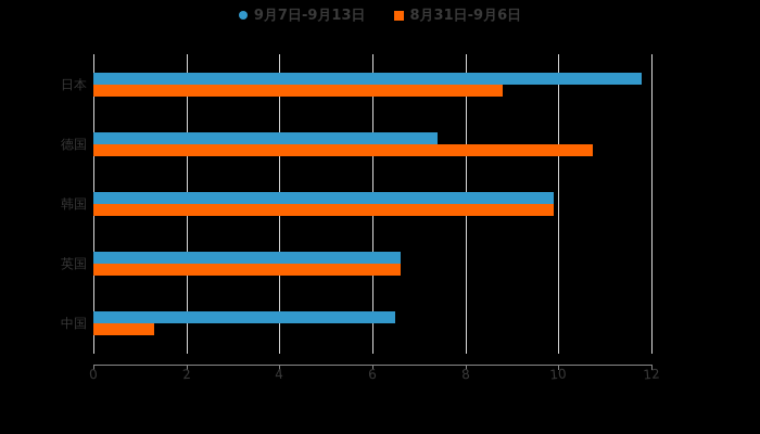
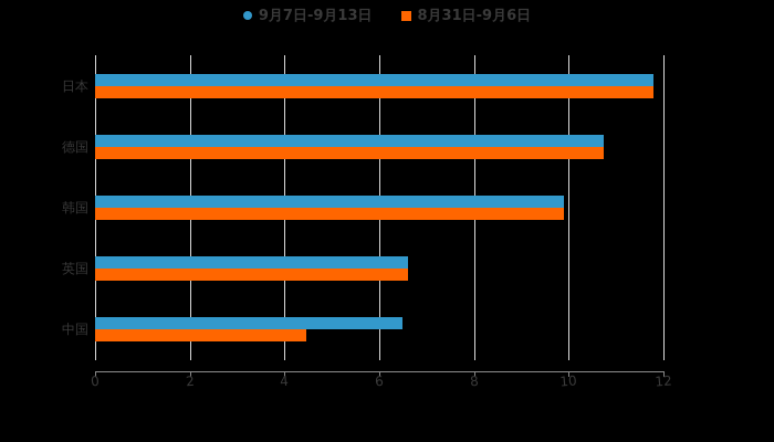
8月31日-9月6日/日本: 8.8 -> 11.8
9月7日-9月13日/德国: 7.4 -> 10.8
8月31日-9月6日/中国: 1.3 -> 4.5
